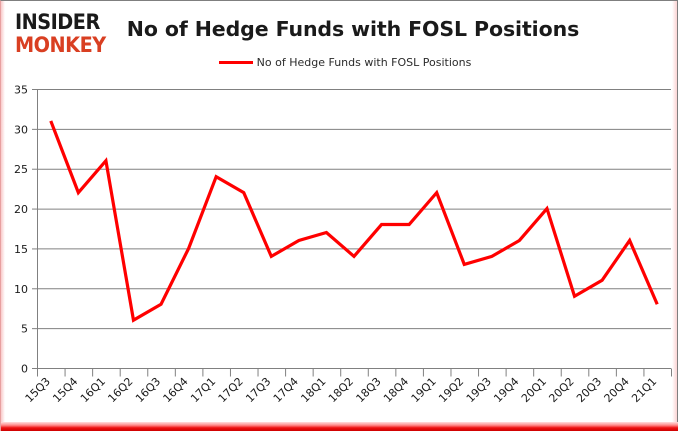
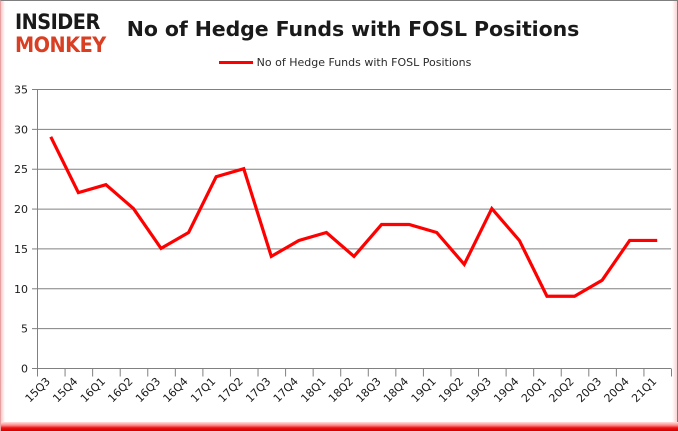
15Q3: 31 -> 29
16Q1: 26 -> 23
16Q2: 6 -> 20
16Q3: 8 -> 15
16Q4: 15 -> 17
17Q2: 22 -> 25
19Q1: 22 -> 17
19Q3: 14 -> 20
20Q1: 20 -> 9
21Q1: 8 -> 16
